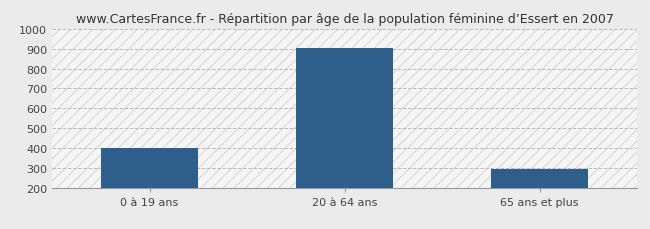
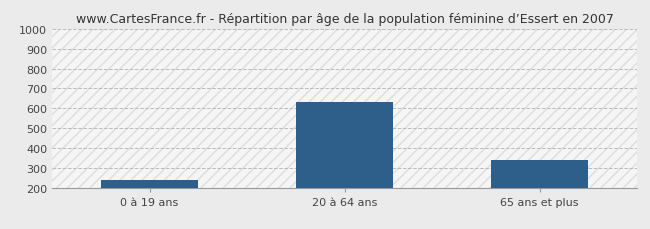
0 à 19 ans: 400 -> 240
20 à 64 ans: 900 -> 630
65 ans et plus: 300 -> 340
